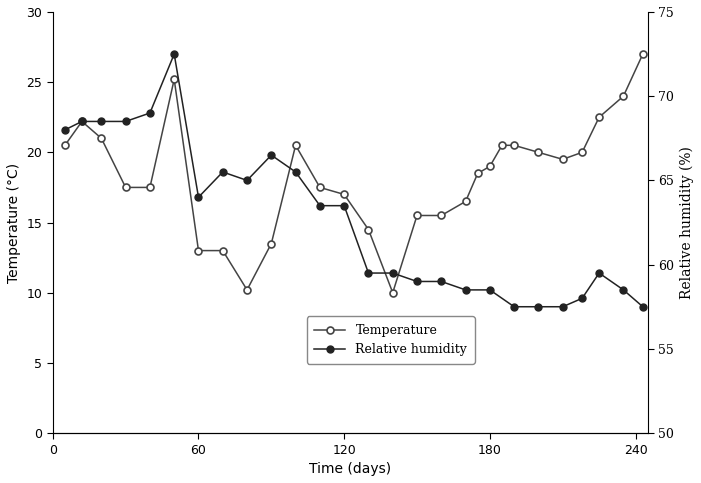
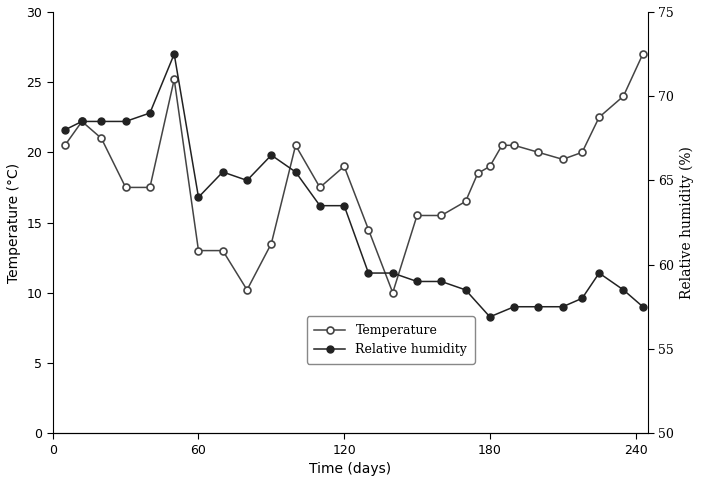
Temperature/120: 17.0 -> 19.0
Relative humidity/180: 58.5 -> 56.9
